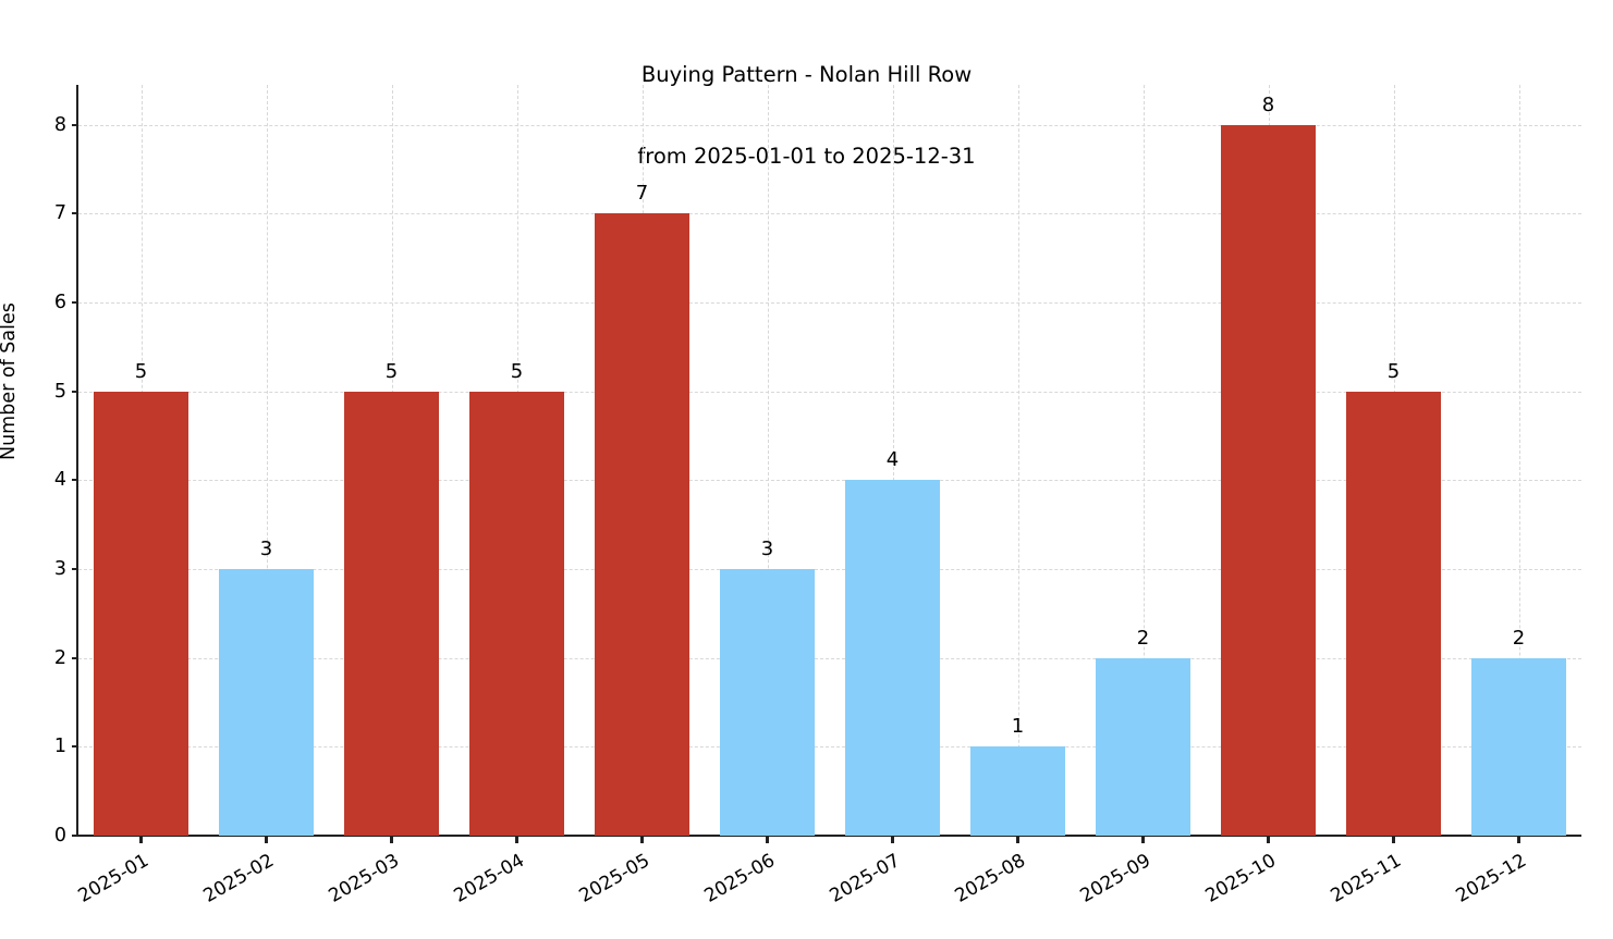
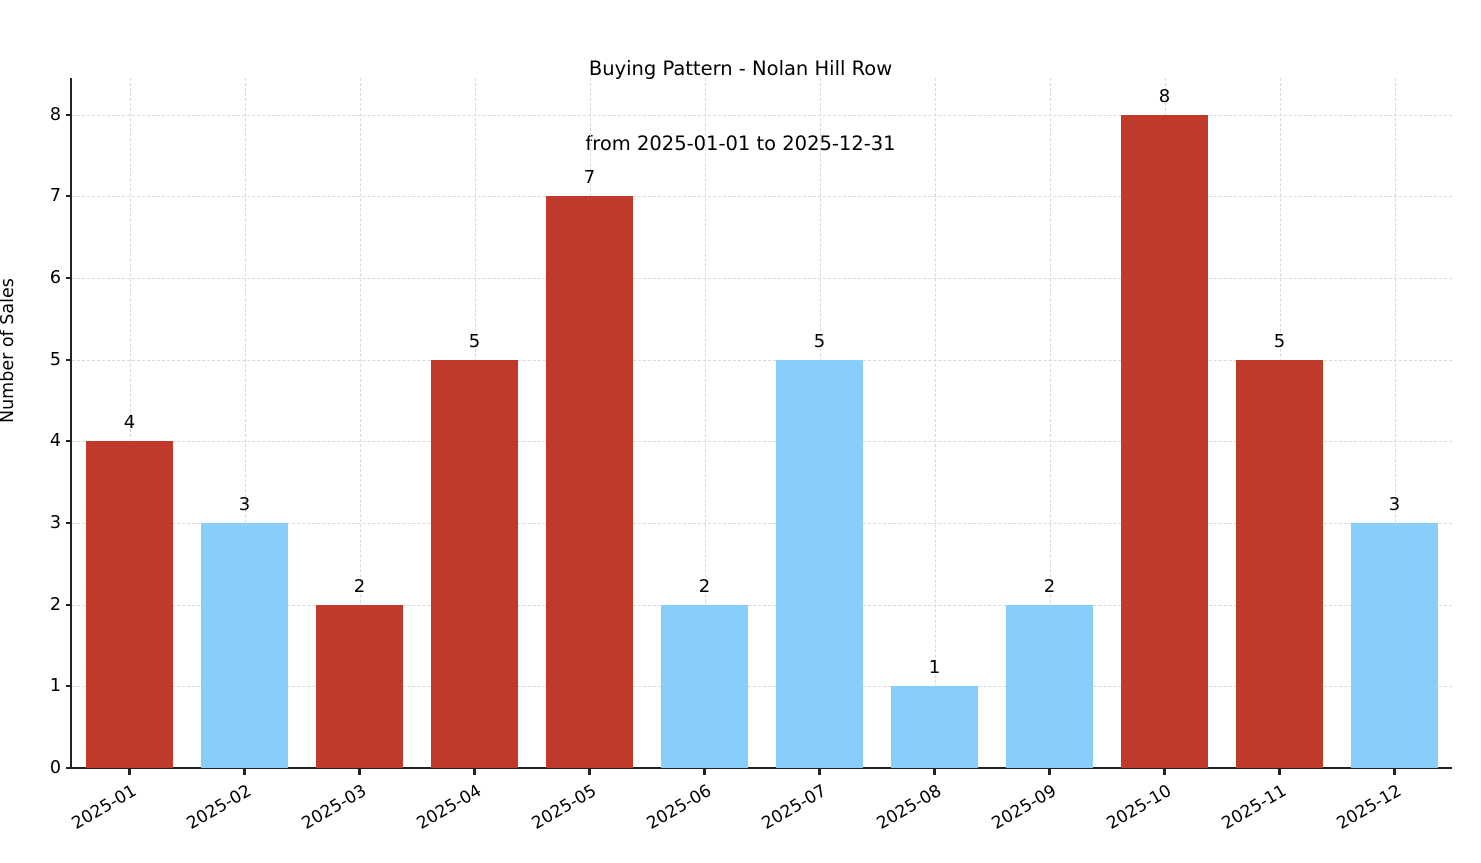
2025-01: 5 -> 4
2025-03: 5 -> 2
2025-06: 3 -> 2
2025-07: 4 -> 5
2025-12: 2 -> 3
